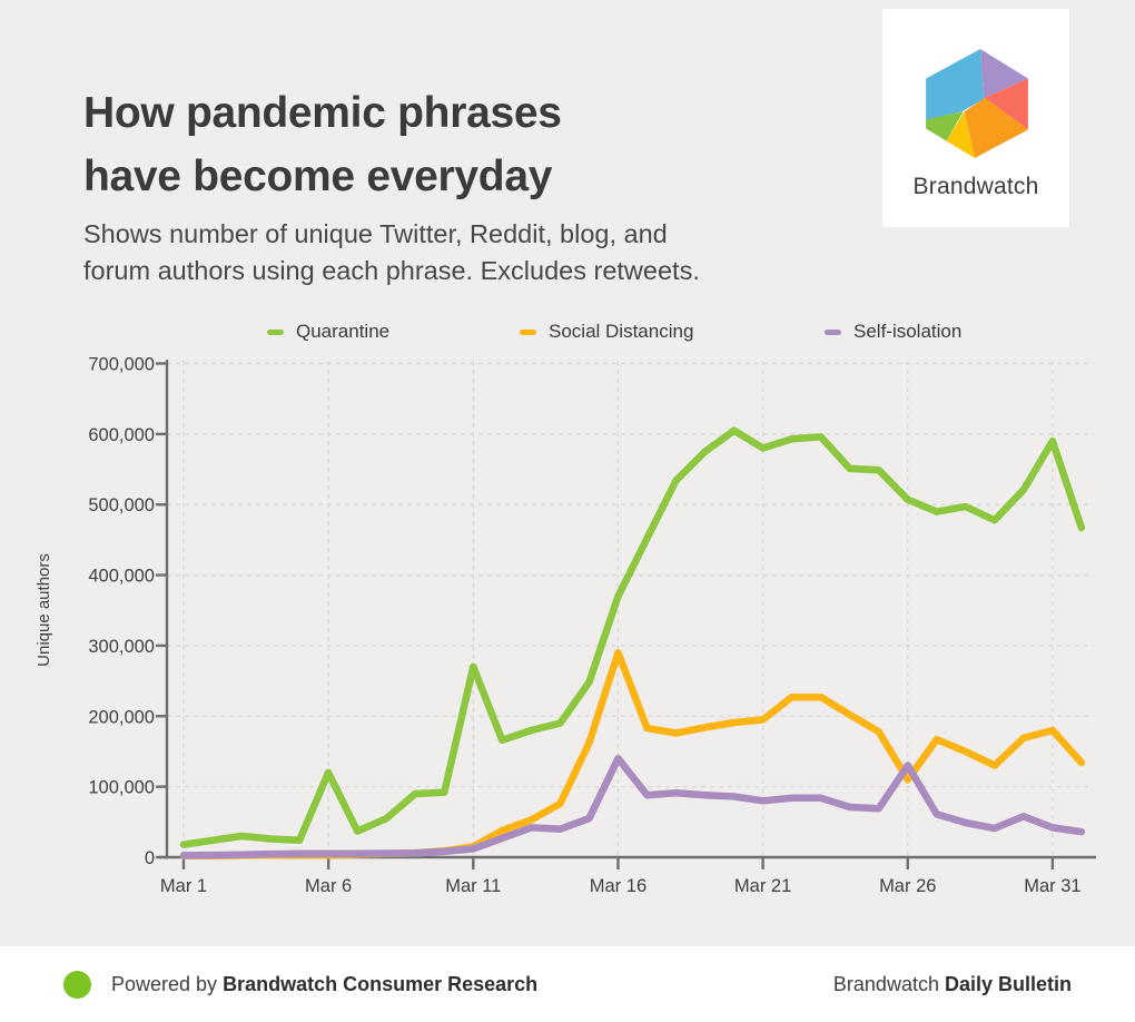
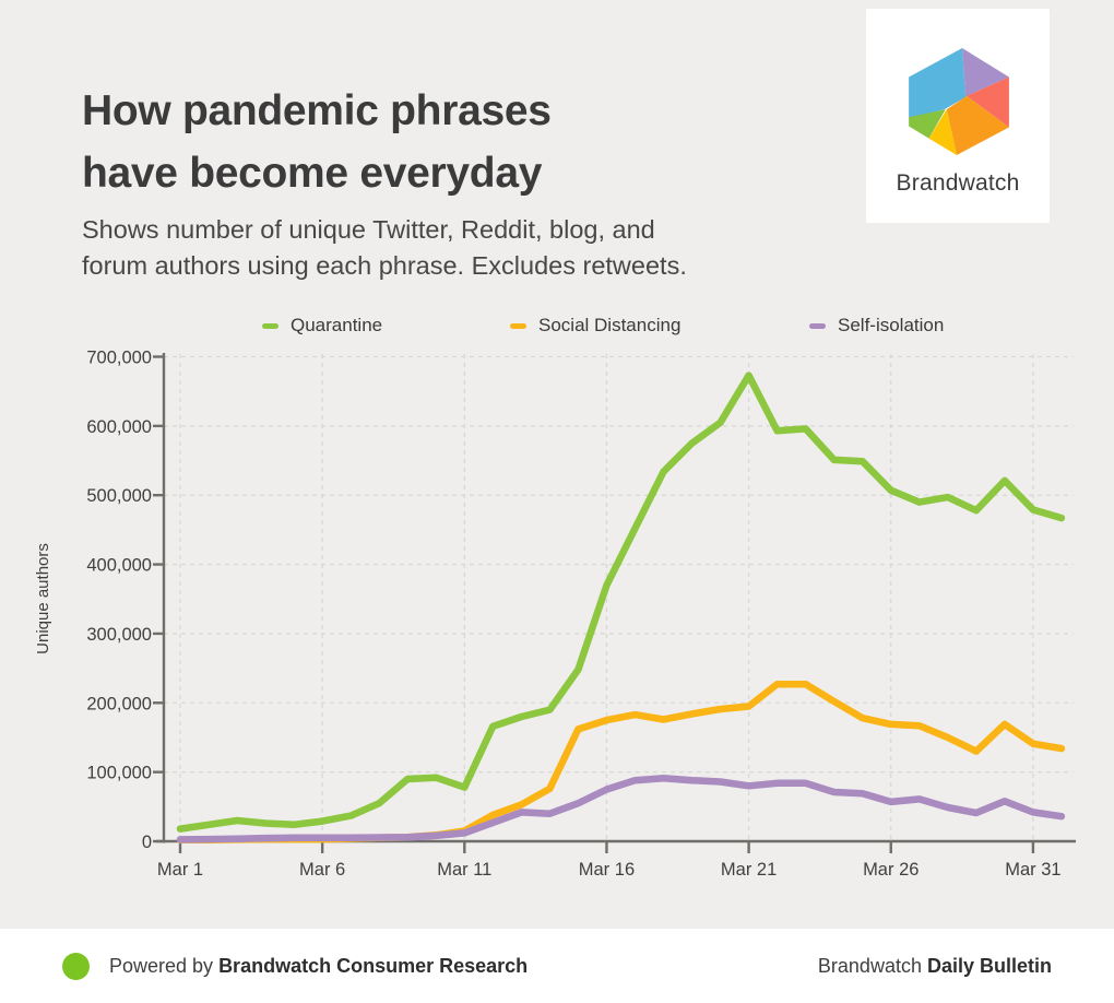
Quarantine/Mar 6: 120000 -> 30000
Quarantine/Mar 11: 270000 -> 80000
Social Distancing/Mar 16: 290000 -> 180000
Self-isolation/Mar 16: 140000 -> 80000
Quarantine/Mar 21: 580000 -> 670000
Social Distancing/Mar 26: 110000 -> 170000
Self-isolation/Mar 26: 130000 -> 60000
Quarantine/Mar 31: 590000 -> 480000
Social Distancing/Mar 31: 180000 -> 140000
